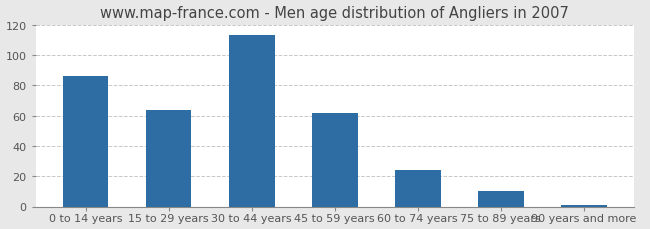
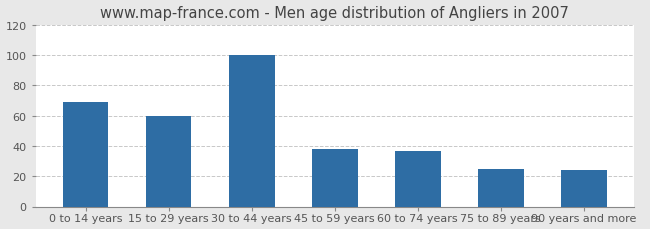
0 to 14 years: 86 -> 69
15 to 29 years: 64 -> 60
30 to 44 years: 113 -> 100
45 to 59 years: 62 -> 38
60 to 74 years: 24 -> 37
75 to 89 years: 10 -> 25
90 years and more: 1 -> 24
